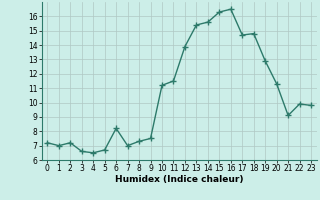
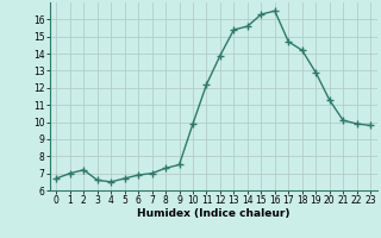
0: 7.2 -> 6.7
6: 8.2 -> 6.9
10: 11.2 -> 9.9
11: 11.5 -> 12.2
18: 14.8 -> 14.2
21: 9.1 -> 10.1
